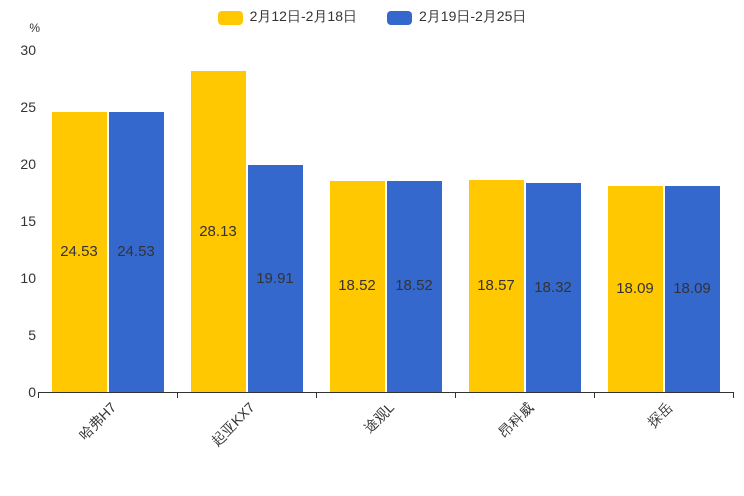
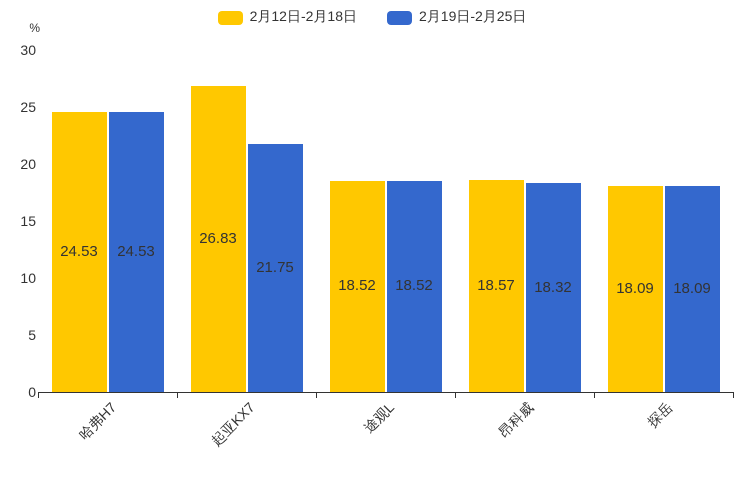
2月12日-2月18日/起亚KX7: 28.13 -> 26.83
2月19日-2月25日/起亚KX7: 19.91 -> 21.75
